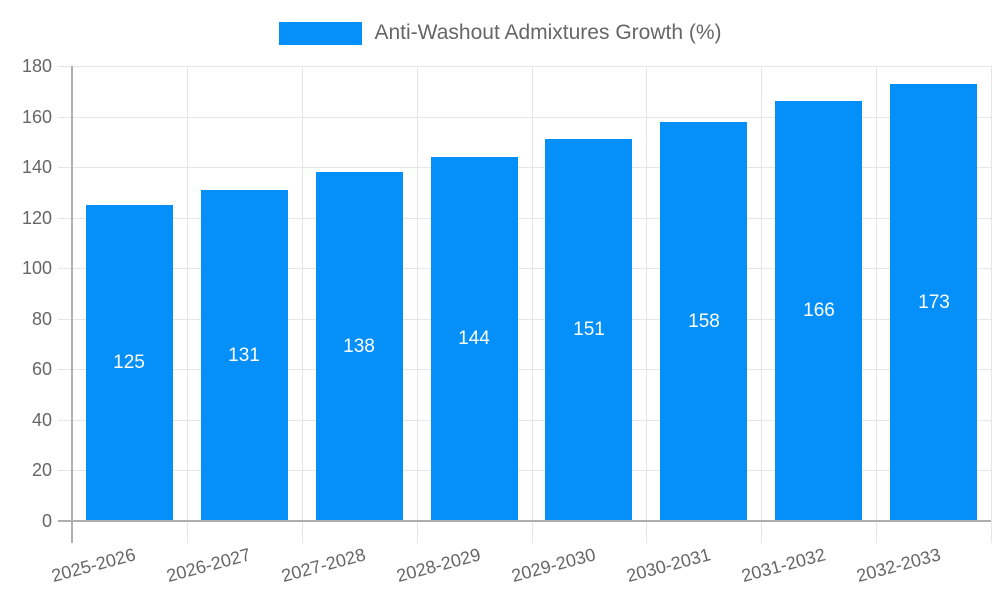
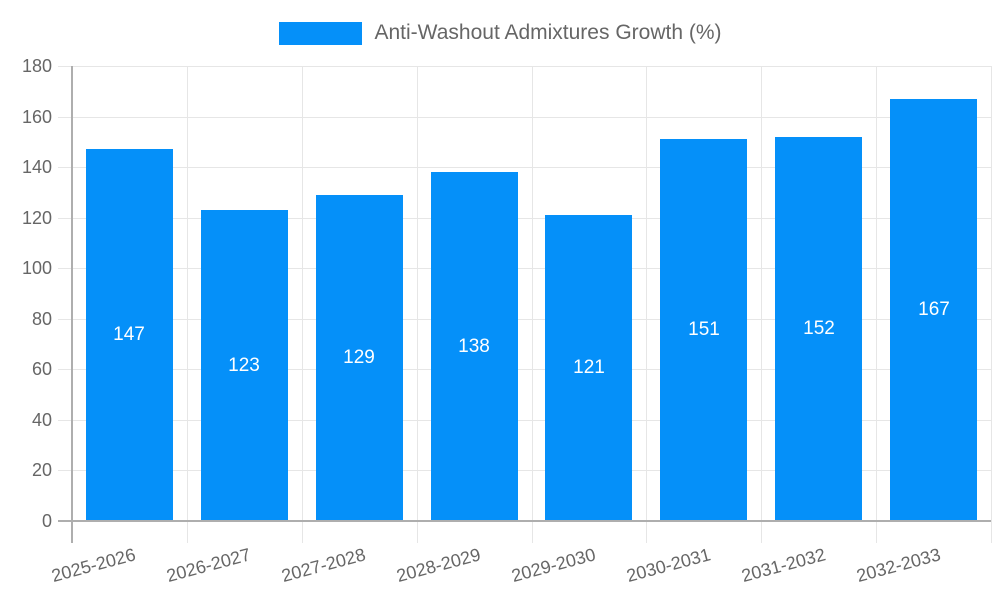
2025-2026: 125 -> 147
2026-2027: 131 -> 123
2027-2028: 138 -> 129
2028-2029: 144 -> 138
2029-2030: 151 -> 121
2030-2031: 158 -> 151
2031-2032: 166 -> 152
2032-2033: 173 -> 167
